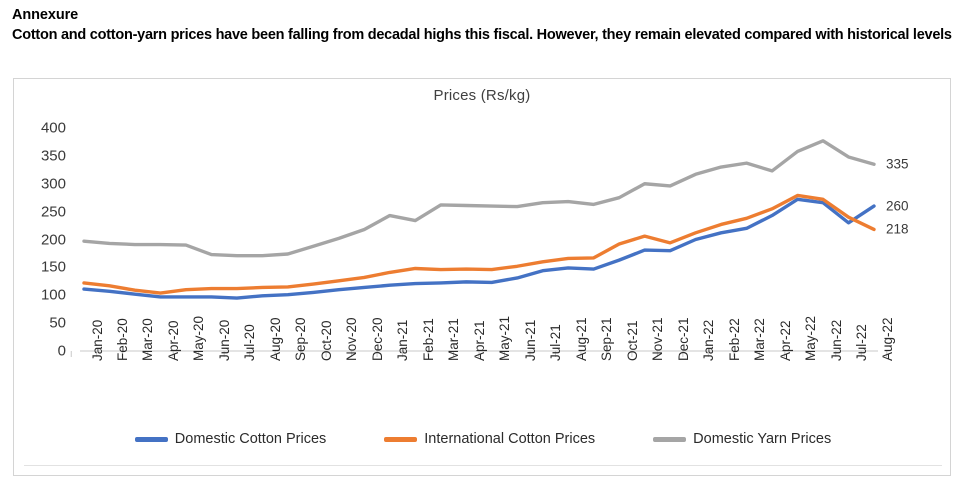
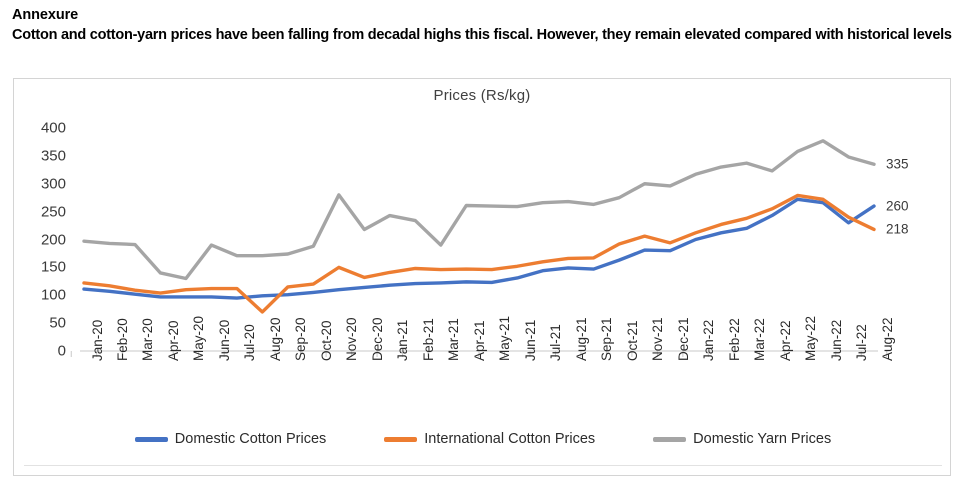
Domestic Yarn Prices/Apr-20: 190 -> 140
Domestic Yarn Prices/May-20: 190 -> 130
Domestic Yarn Prices/Jun-20: 170 -> 190
International Cotton Prices/Aug-20: 110 -> 70
International Cotton Prices/Nov-20: 130 -> 150
Domestic Yarn Prices/Nov-20: 200 -> 280
Domestic Yarn Prices/Mar-21: 260 -> 190
